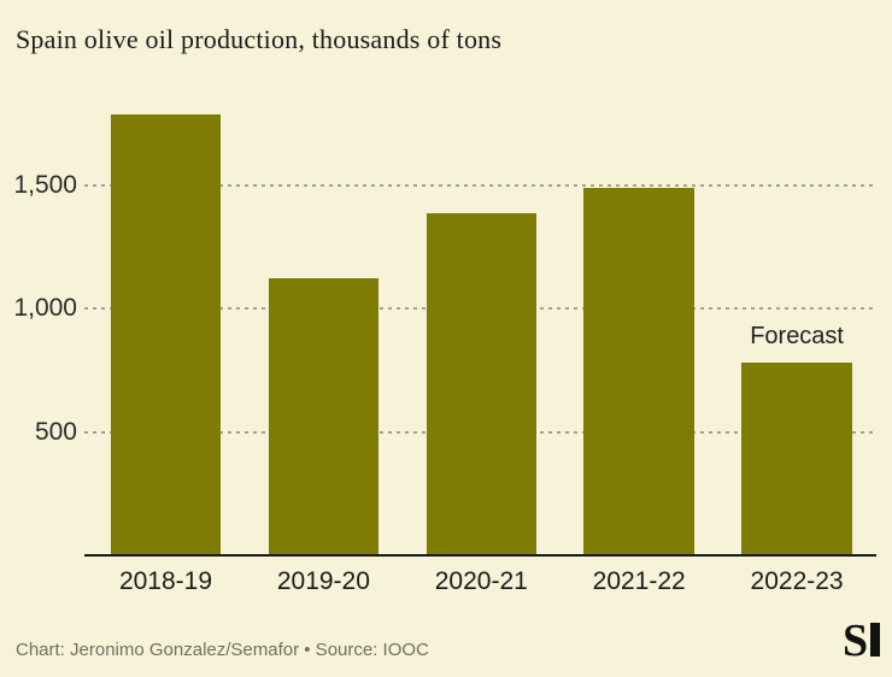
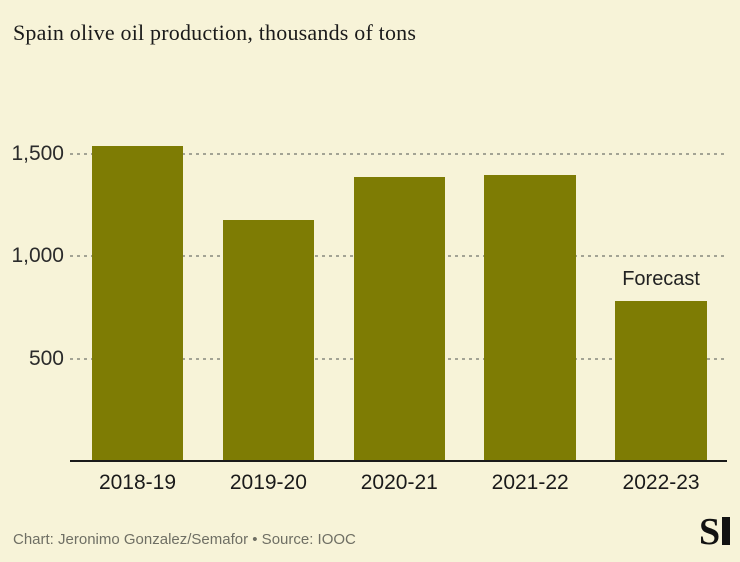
2018-19: 1790 -> 1540
2019-20: 1120 -> 1180
2021-22: 1490 -> 1400
